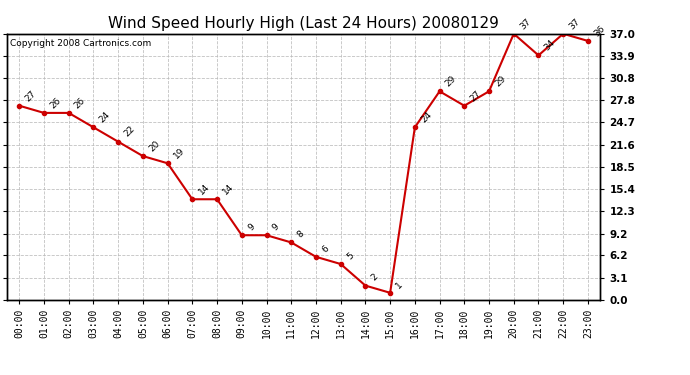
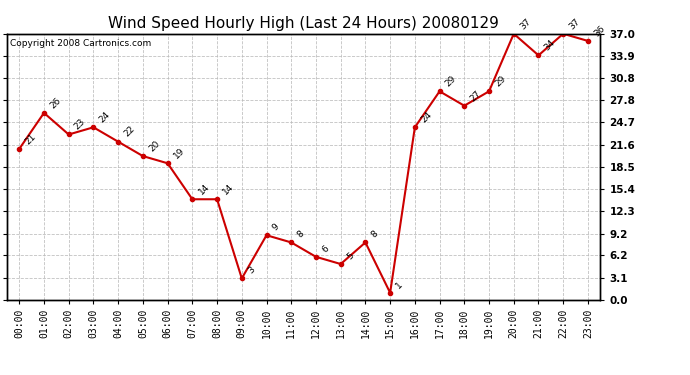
00:00: 27 -> 21
02:00: 26 -> 23
09:00: 9 -> 3
14:00: 2 -> 8
